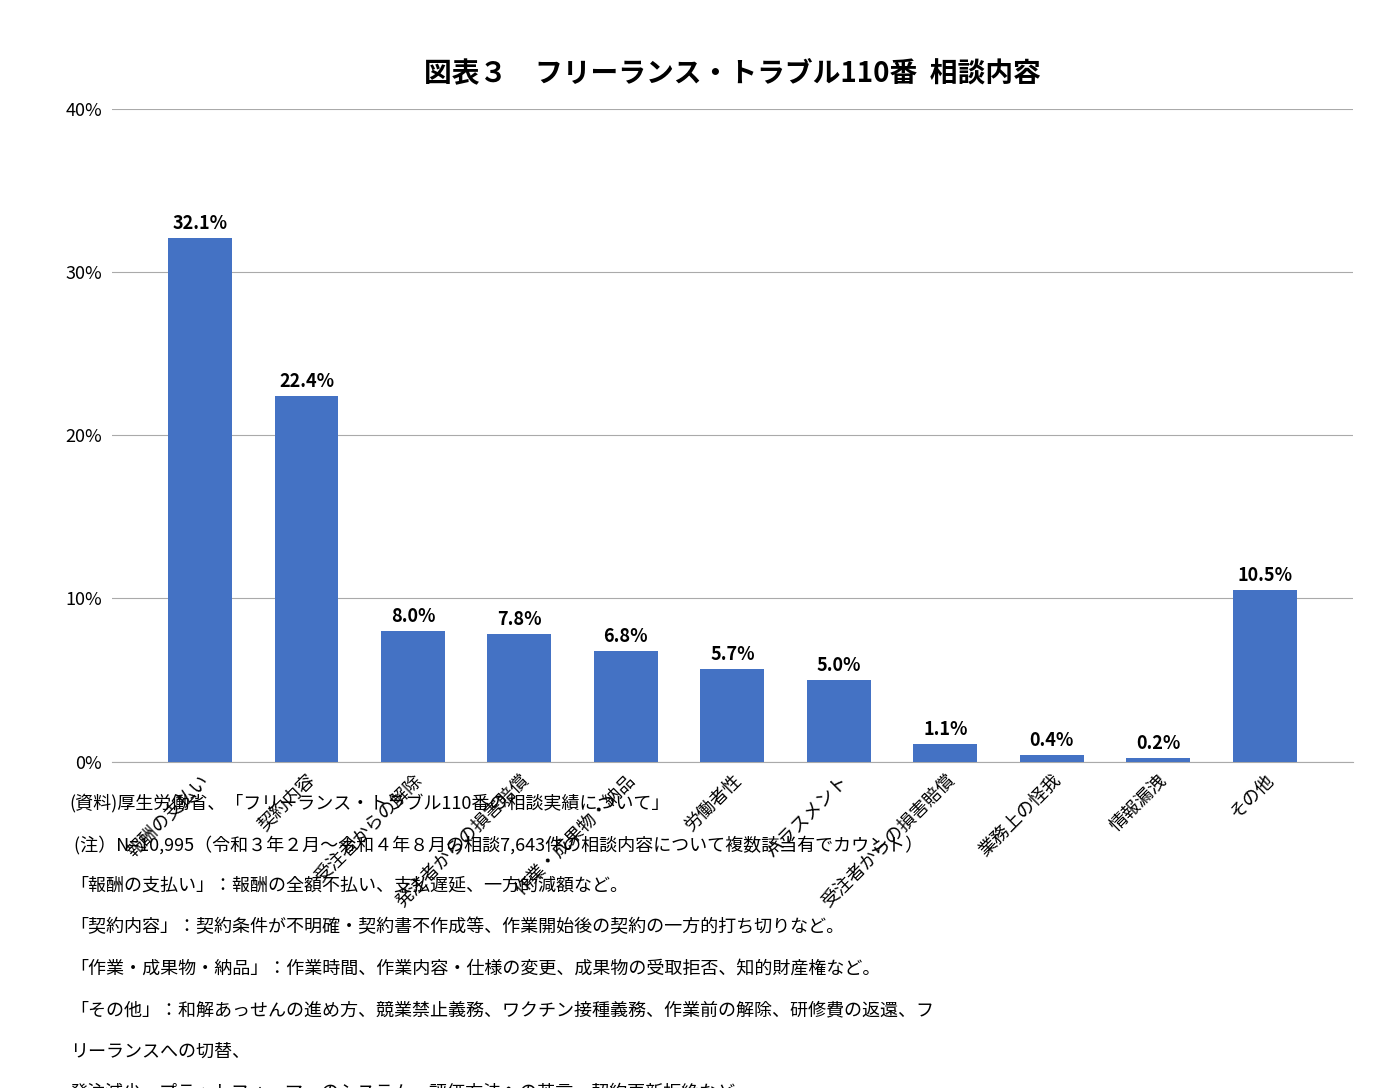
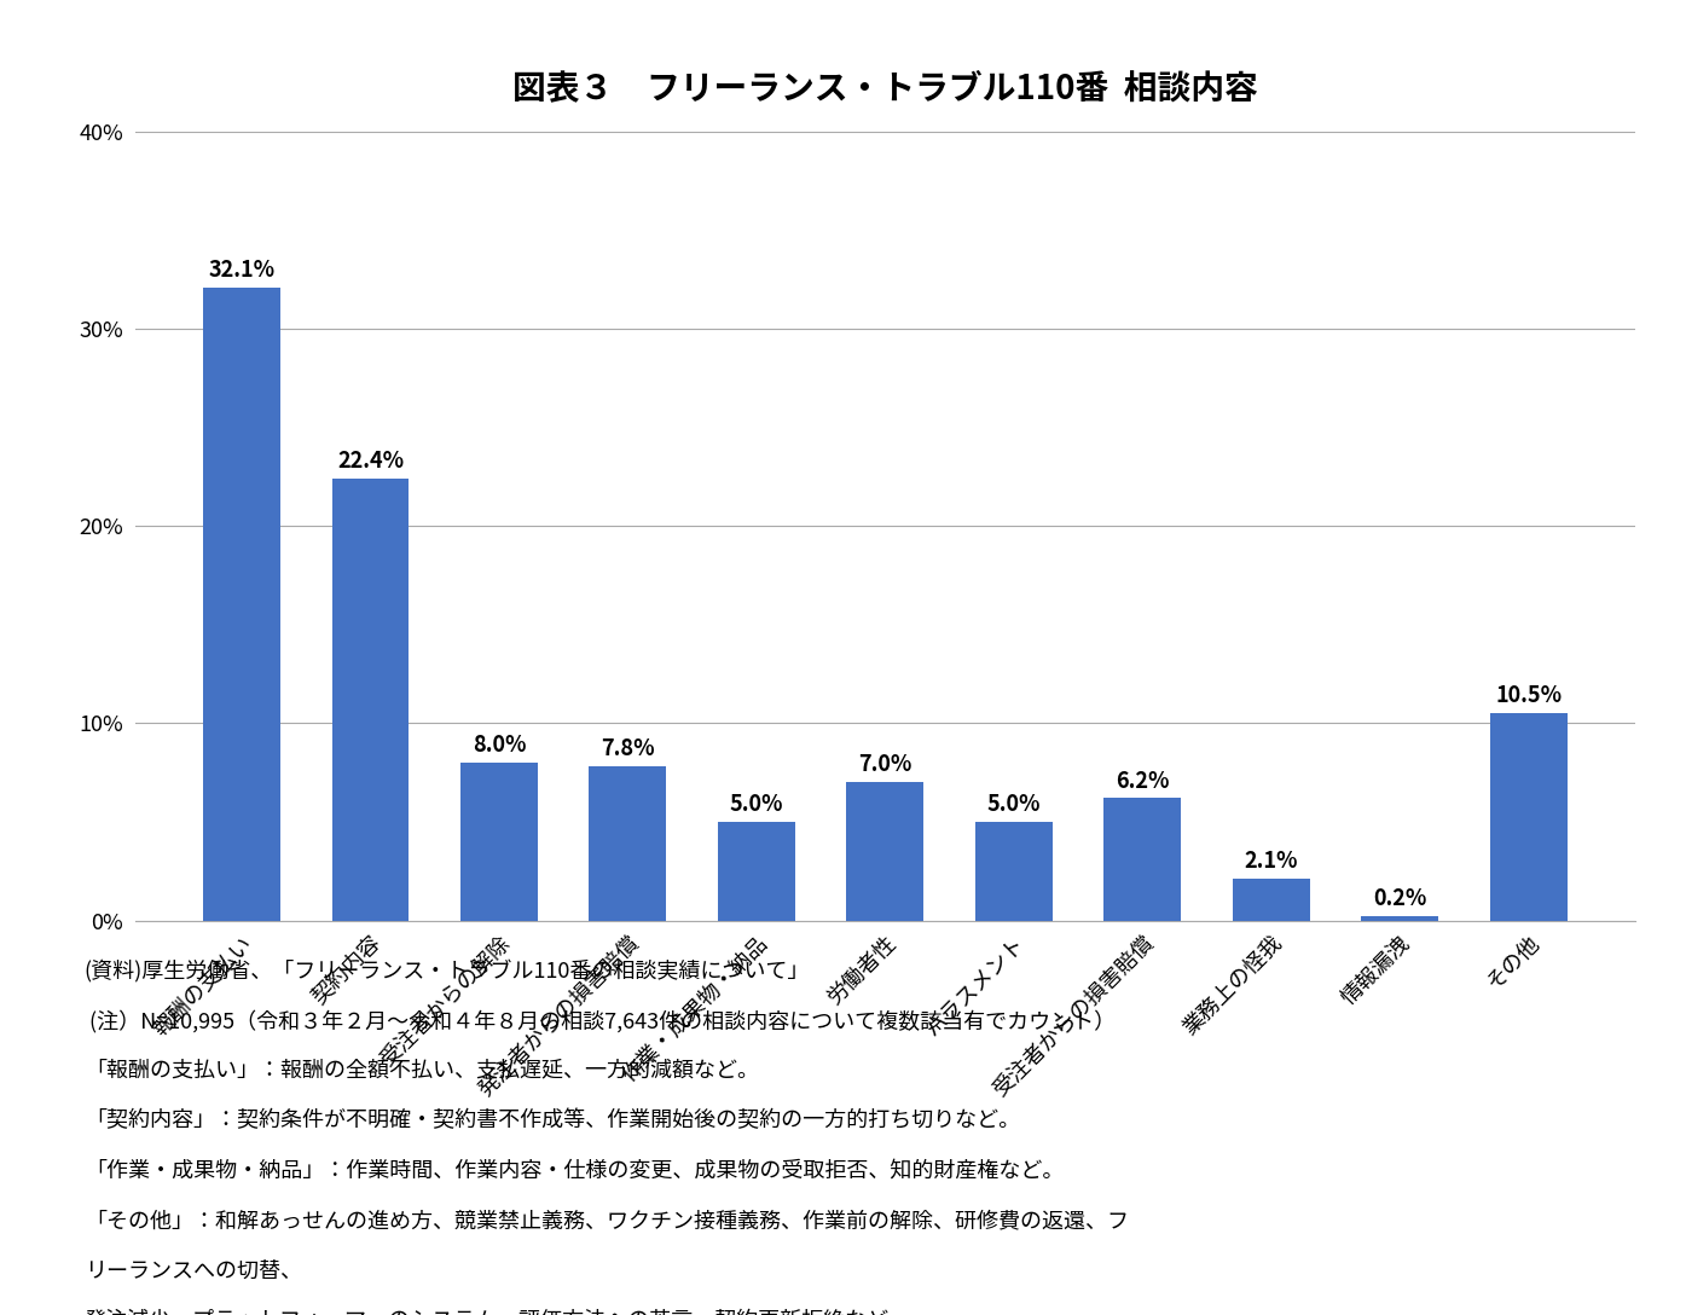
作業・成果物・納品: 6.8% -> 5.0%
労働者性: 5.7% -> 7.0%
受注者からの損害賠償: 1.1% -> 6.2%
業務上の怪我: 0.4% -> 2.1%
